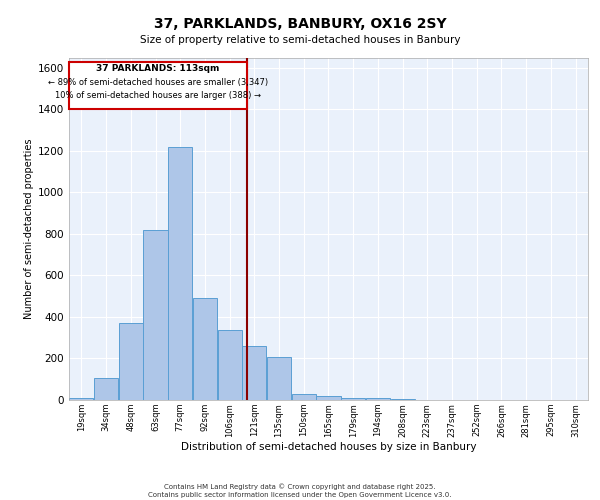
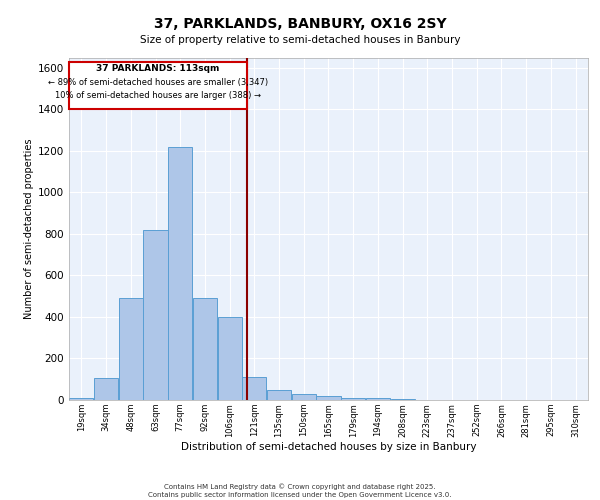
48sqm: 370 -> 490
106sqm: 335 -> 400
121sqm: 260 -> 110
135sqm: 205 -> 50
